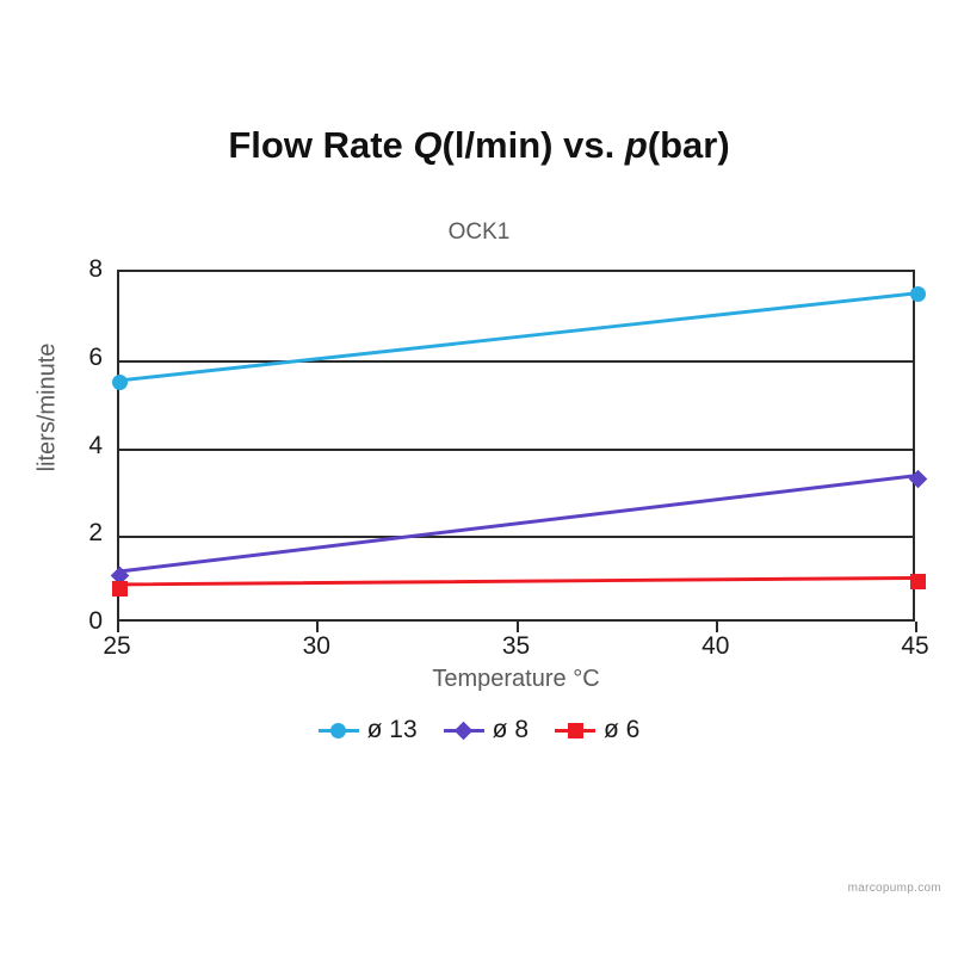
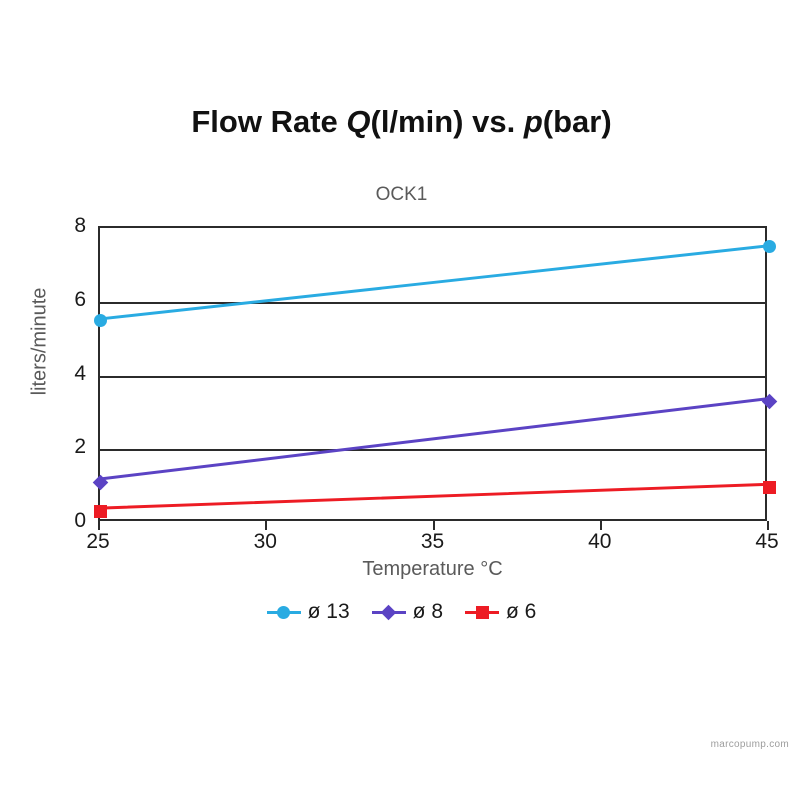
ø 6/25: 0.8 -> 0.3
